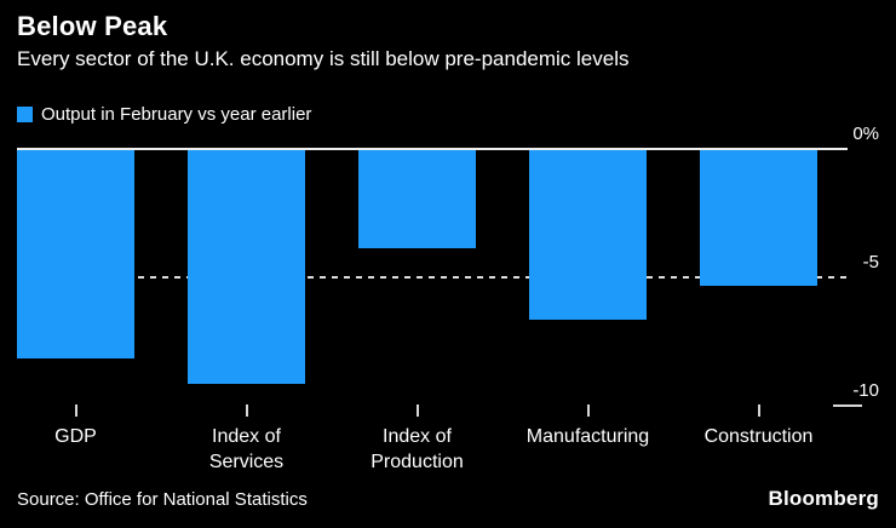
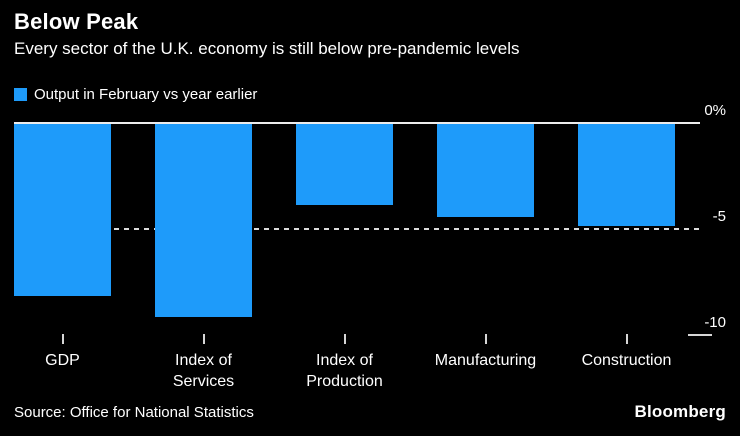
Manufacturing: -6.7% -> -4.5%
Construction: -5.4% -> -4.9%
